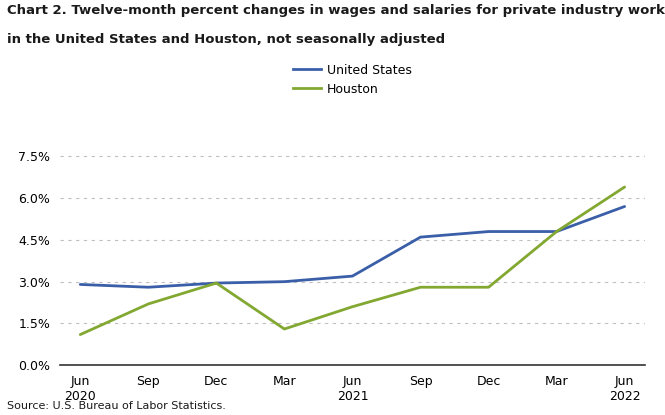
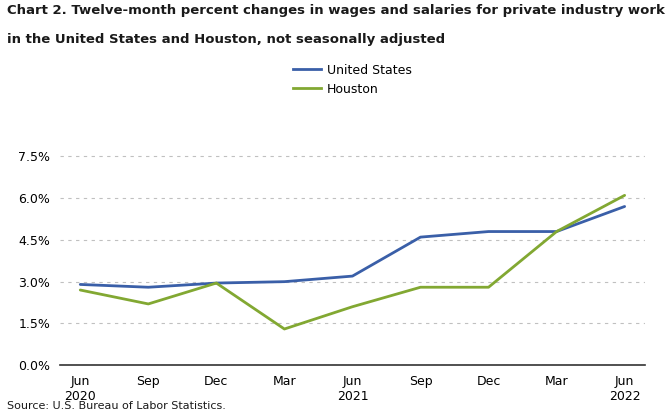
Houston/Jun 2020: 1.10% -> 2.70%
Houston/Jun 2022: 6.40% -> 6.10%
